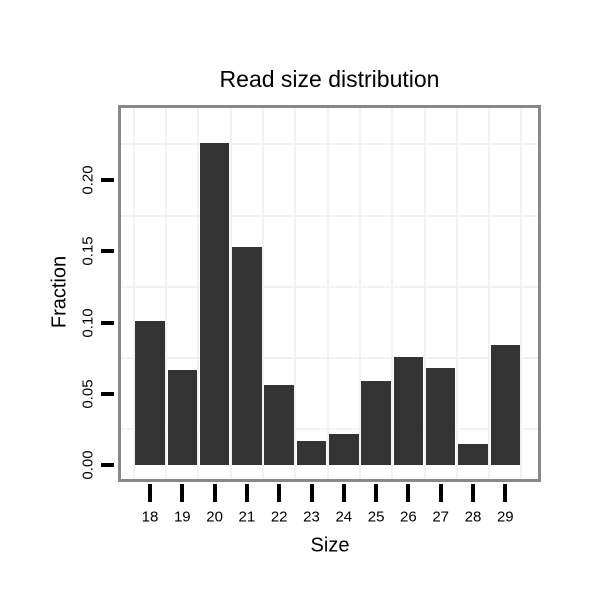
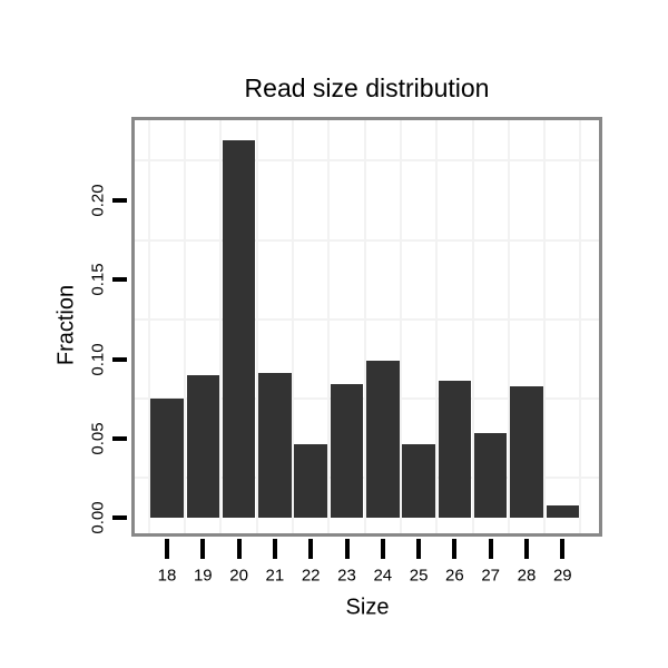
18: 0.101 -> 0.075
19: 0.067 -> 0.090
20: 0.226 -> 0.238
21: 0.153 -> 0.091
22: 0.056 -> 0.046
23: 0.017 -> 0.084
24: 0.022 -> 0.099
25: 0.059 -> 0.046
26: 0.076 -> 0.086
27: 0.068 -> 0.053
28: 0.015 -> 0.083
29: 0.084 -> 0.008
